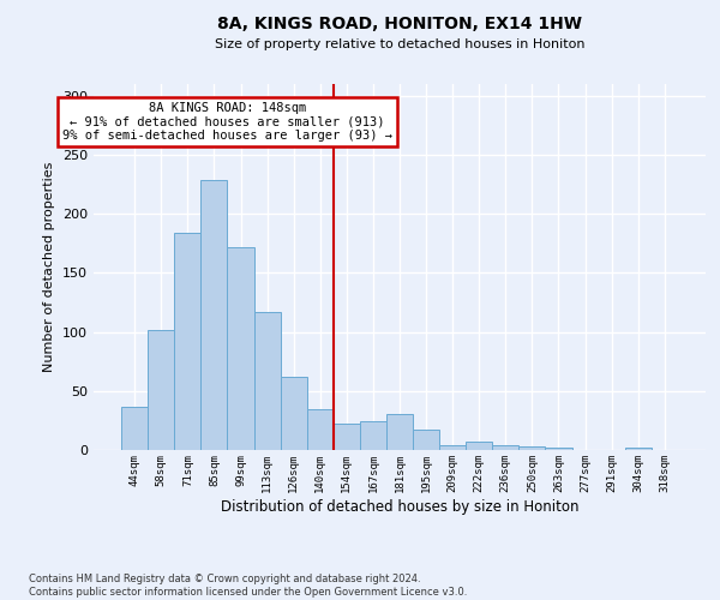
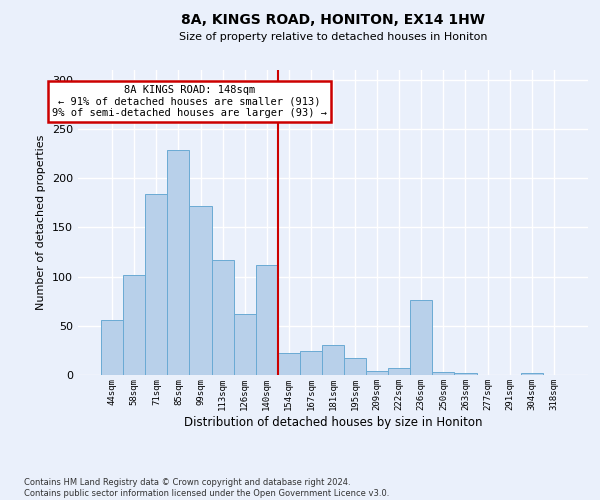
44sqm: 37 -> 56
140sqm: 35 -> 112
236sqm: 4 -> 76
